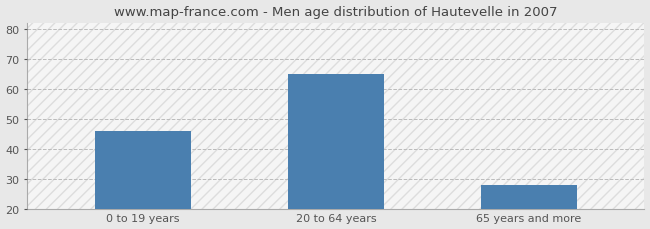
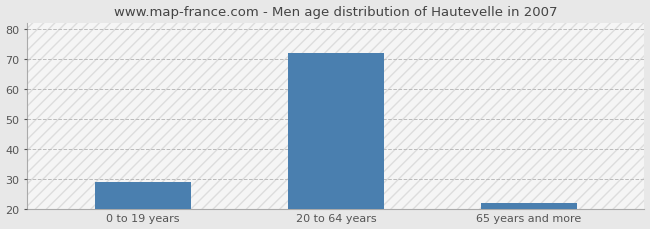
0 to 19 years: 46 -> 29
20 to 64 years: 65 -> 72
65 years and more: 28 -> 22
